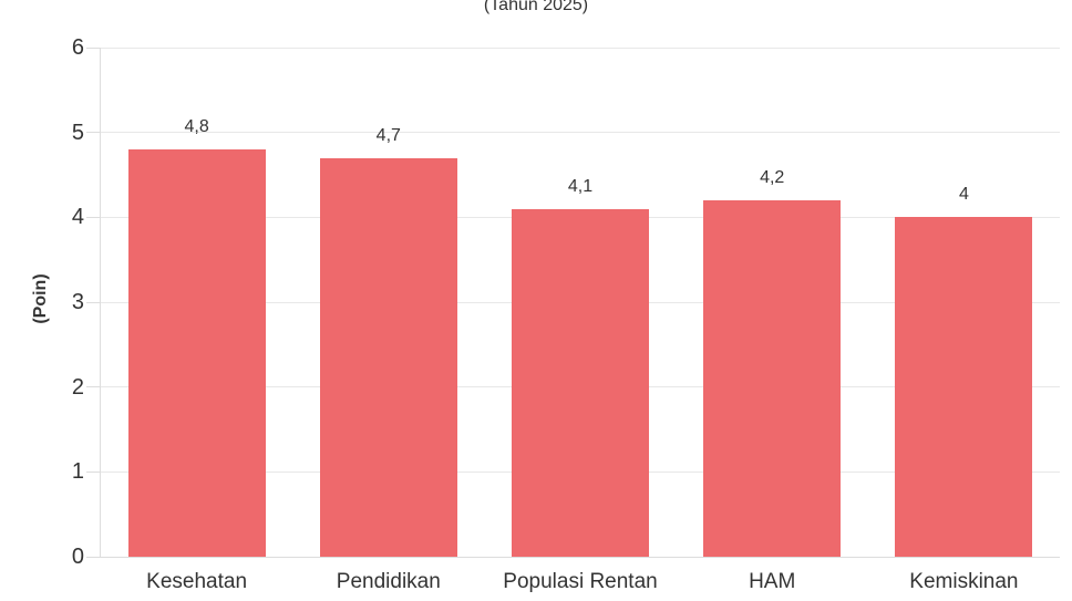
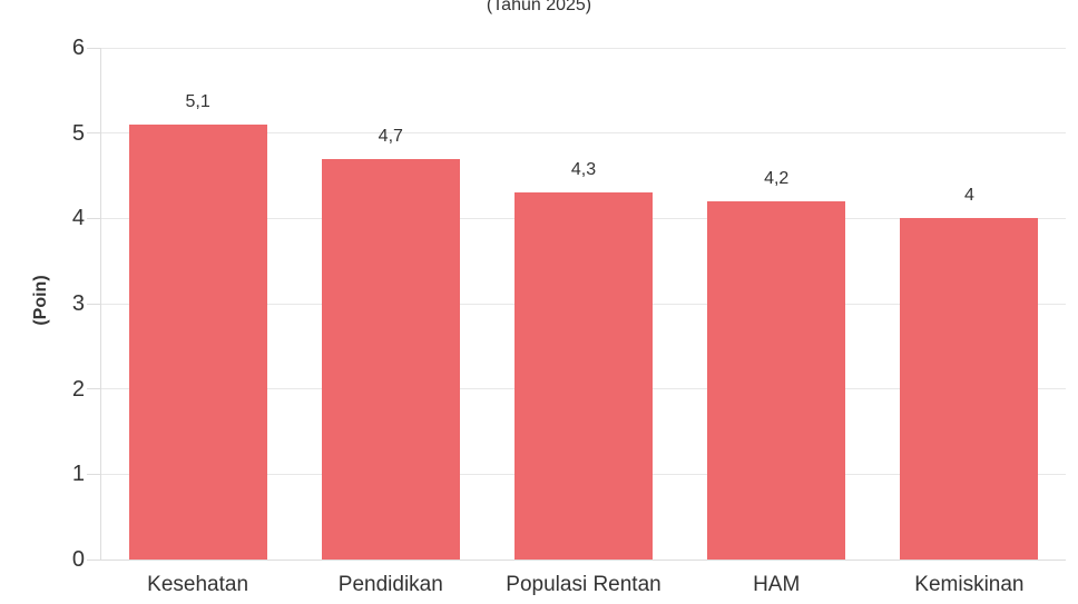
Kesehatan: 4,8 -> 5,1
Populasi Rentan: 4,1 -> 4,3
